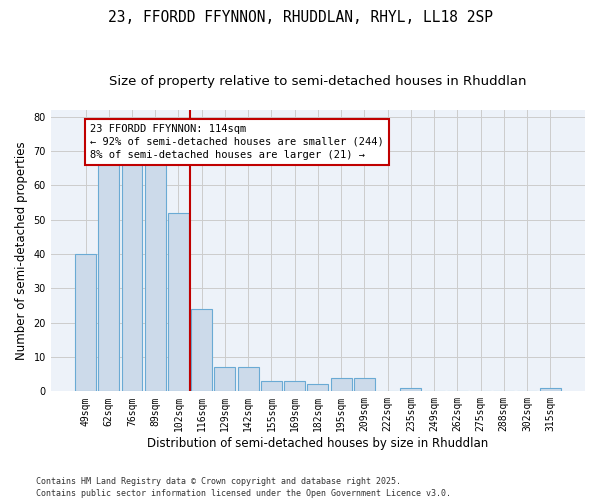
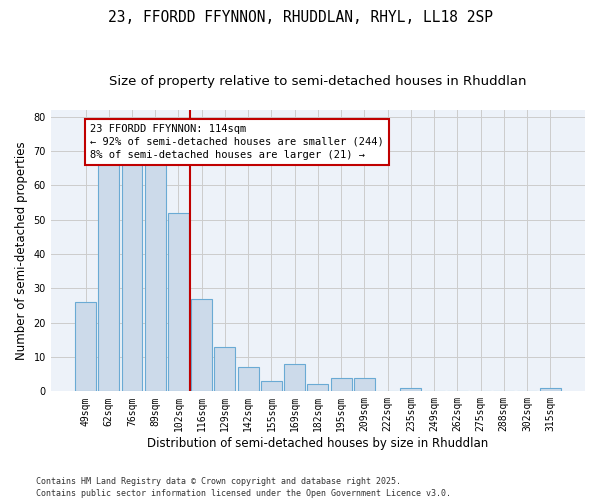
49sqm: 40 -> 26
116sqm: 24 -> 27
129sqm: 7 -> 13
169sqm: 3 -> 8
